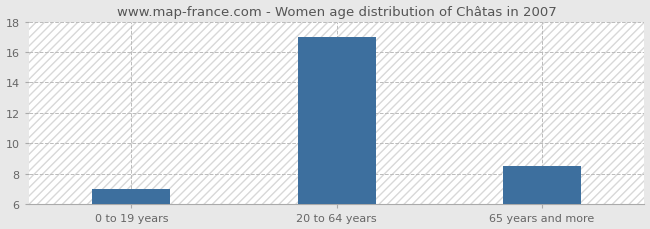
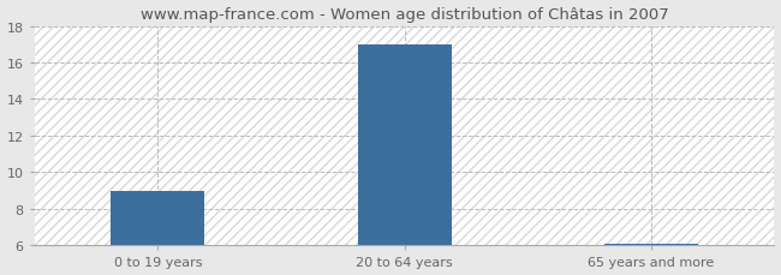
0 to 19 years: 7.0 -> 9.0
65 years and more: 8.5 -> 6.1
